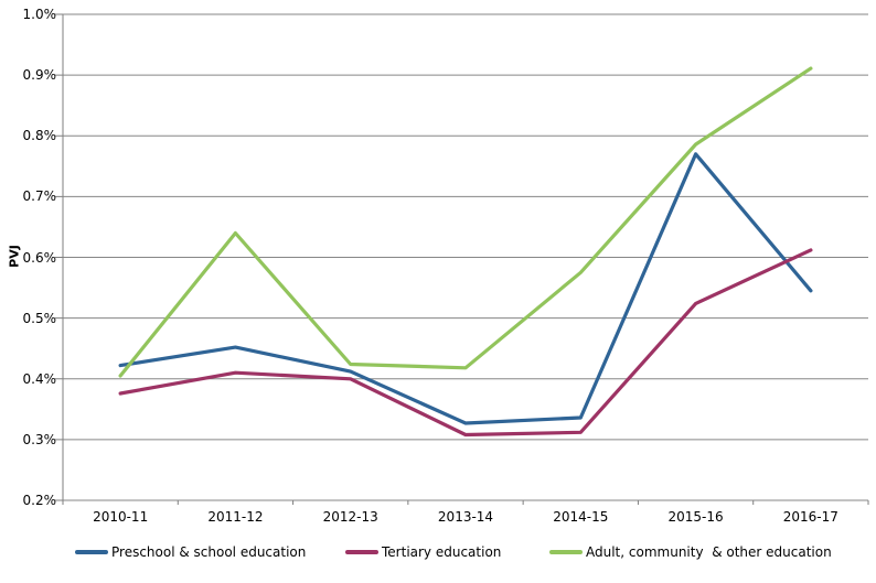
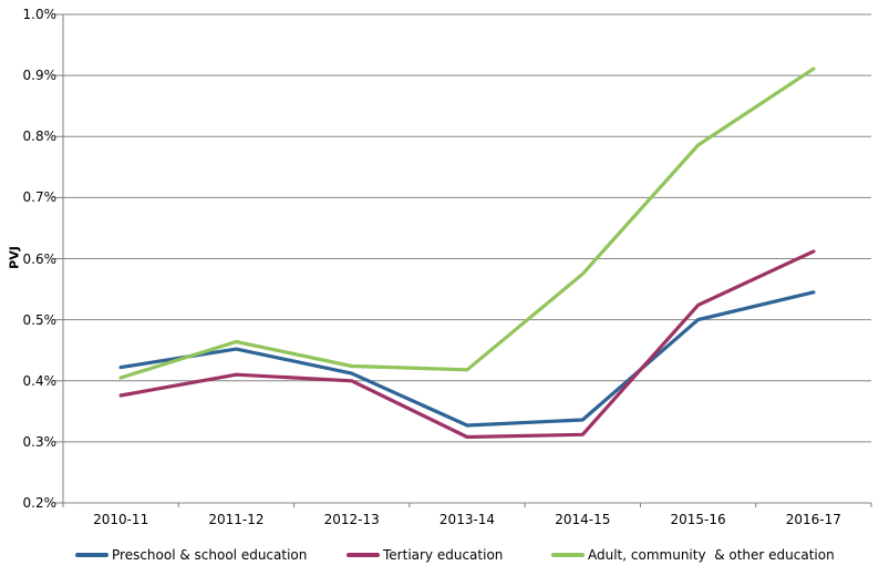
Adult, community & other education/2011-12: 0.64% -> 0.46%
Preschool & school education/2015-16: 0.77% -> 0.50%
